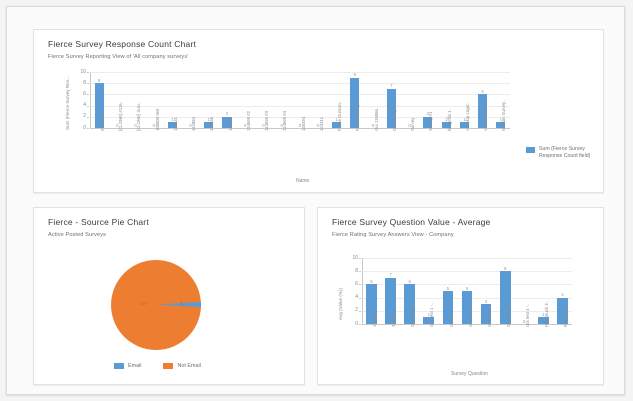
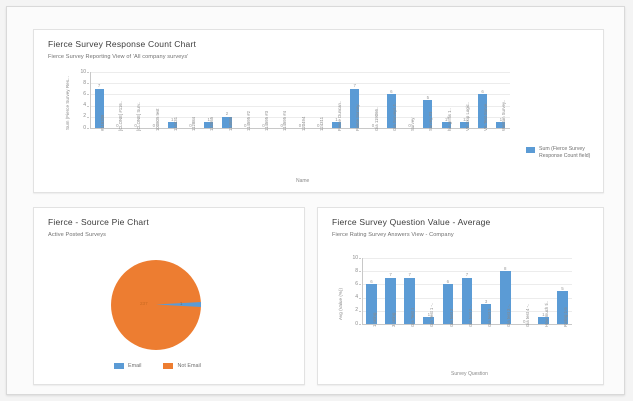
Fierce Survey Response Count Chart/#116339: 8 -> 7
Fierce Survey Response Count Chart/Fierce Survey..: 9 -> 7
Fierce Survey Response Count Chart/Gia Surveys 1..: 7 -> 6
Fierce Survey Response Count Chart/Survey #1: 2 -> 5
Fierce Survey Question Value - Average/Gia Test 1: 6 -> 7
Fierce Survey Question Value - Average/Gia test 2: 5 -> 6
Fierce Survey Question Value - Average/Gia test 2 -..: 5 -> 7
Fierce Survey Question Value - Average/Rating 1-5: 4 -> 5
